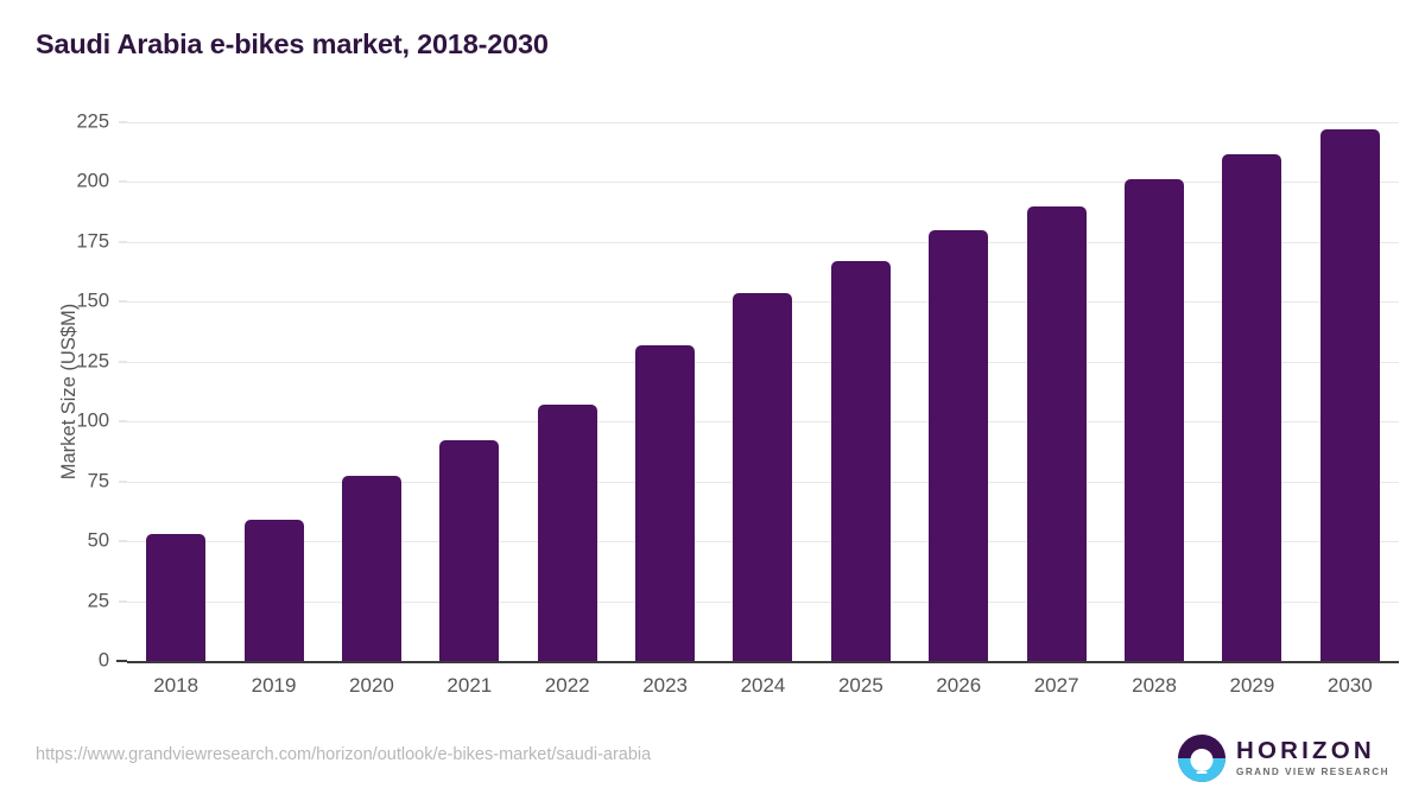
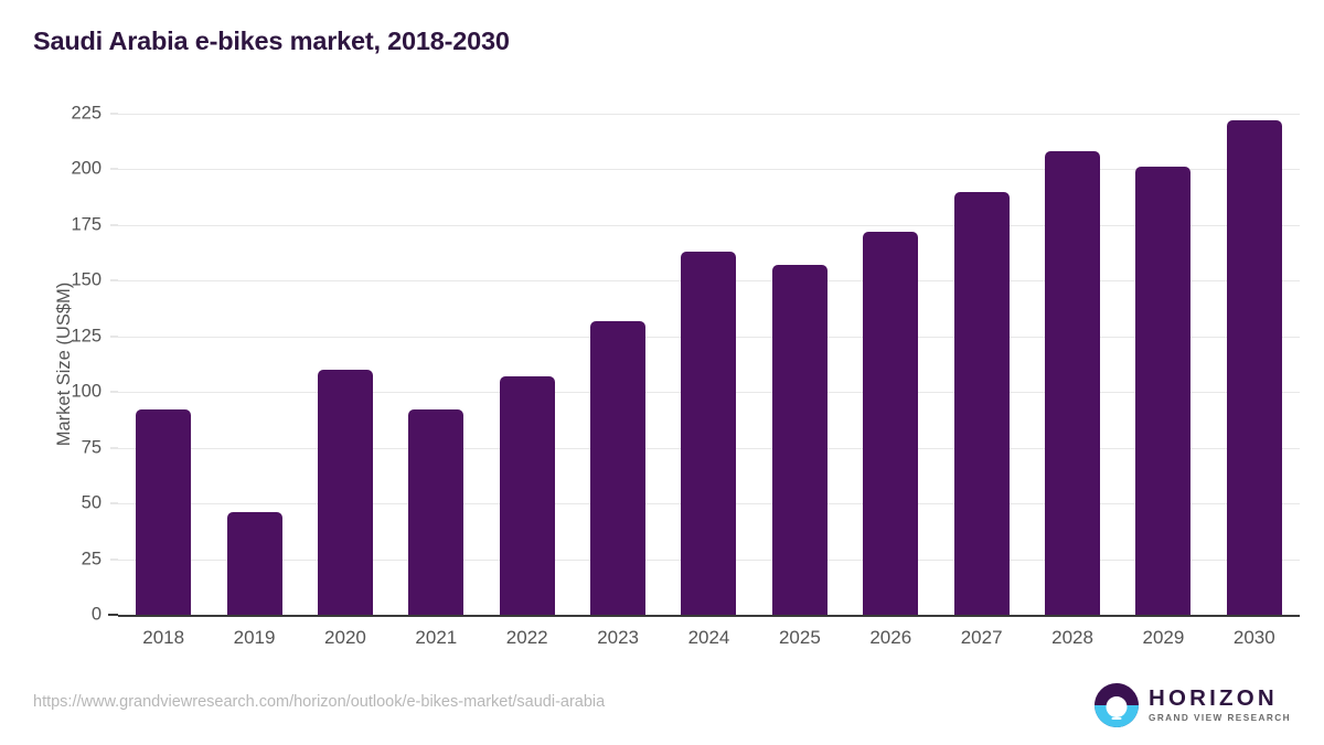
2018: 53 -> 92
2019: 59 -> 46
2020: 78 -> 110
2024: 154 -> 163
2025: 167 -> 157
2026: 180 -> 172
2028: 201 -> 208
2029: 212 -> 201
